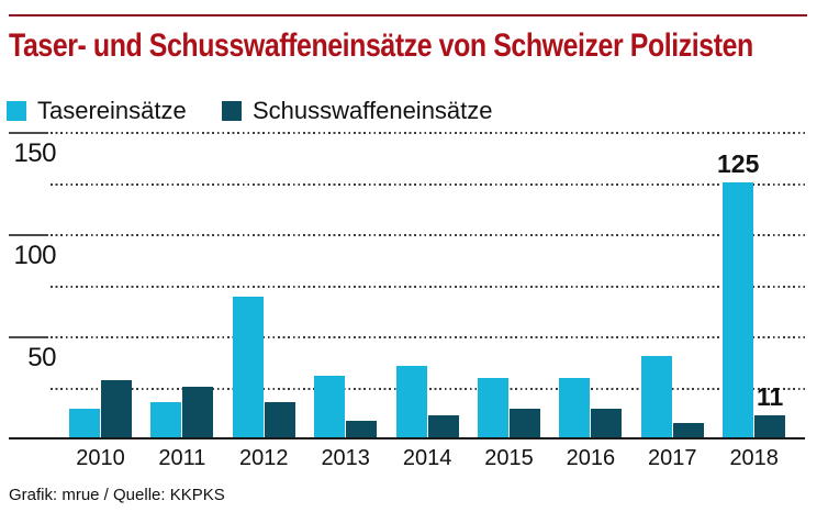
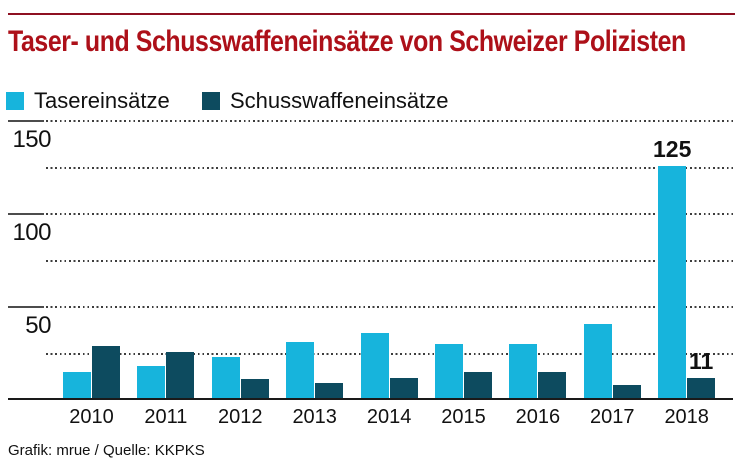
Tasereinsätze/2012: 69 -> 22
Schusswaffeneinsätze/2012: 17 -> 10
